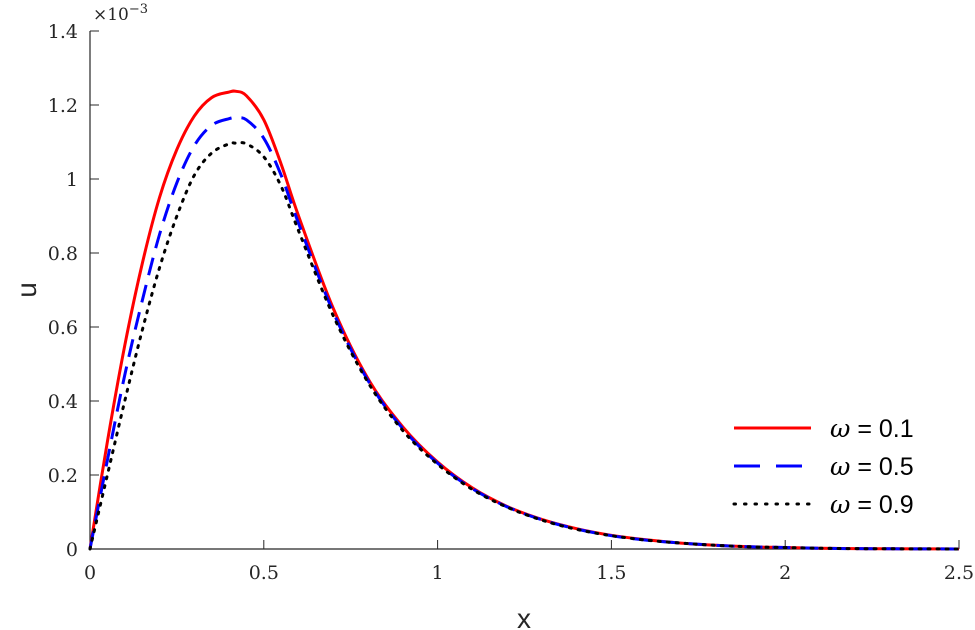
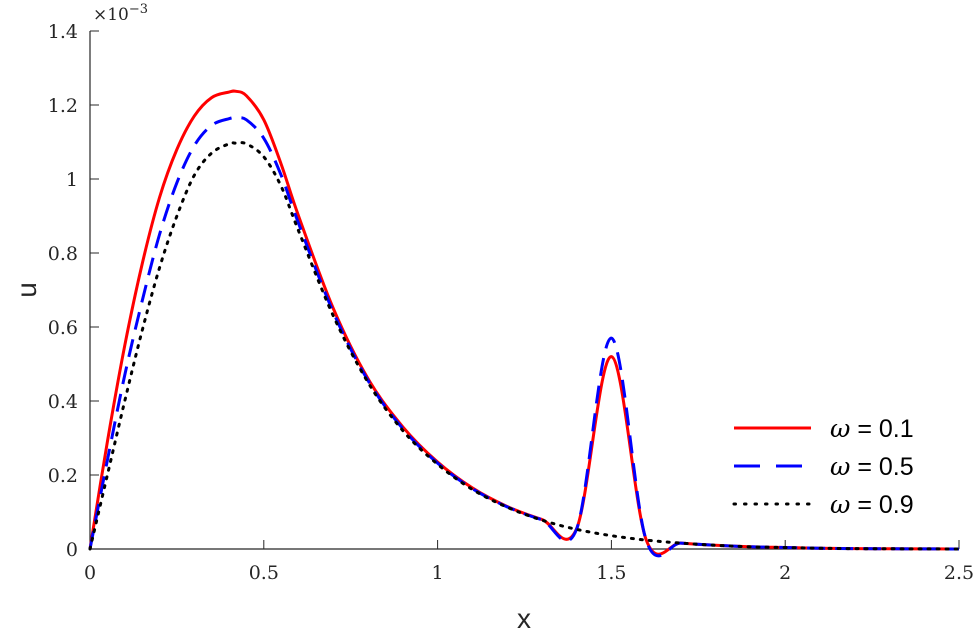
ω = 0.1/1.5: 0,04 -> 0,52
ω = 0.5/1.5: 0,04 -> 0,57
